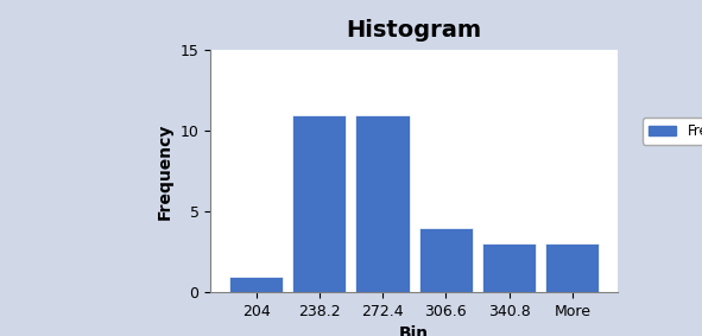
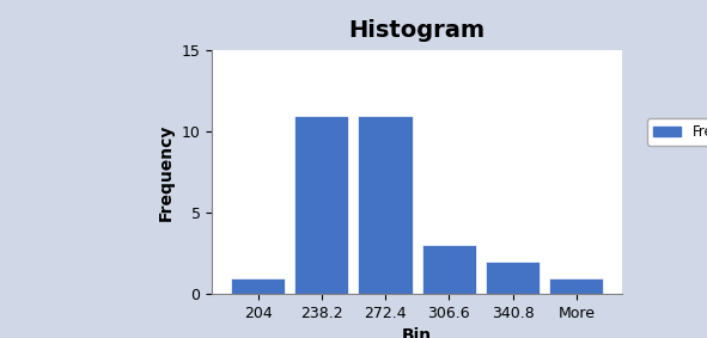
306.6: 4 -> 3
340.8: 3 -> 2
More: 3 -> 1
